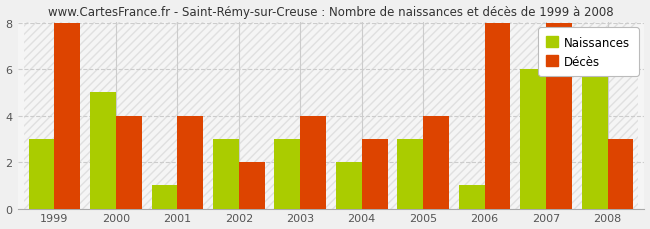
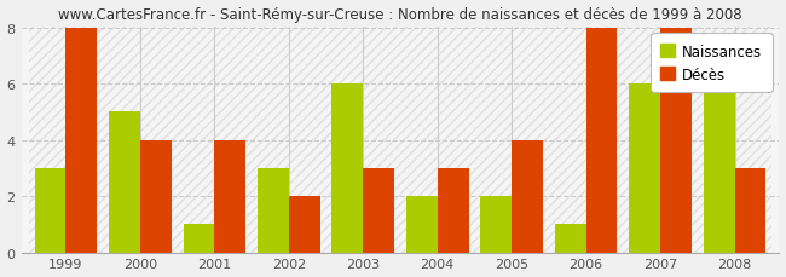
Naissances/2003: 3 -> 6
Décès/2003: 4 -> 3
Naissances/2005: 3 -> 2
